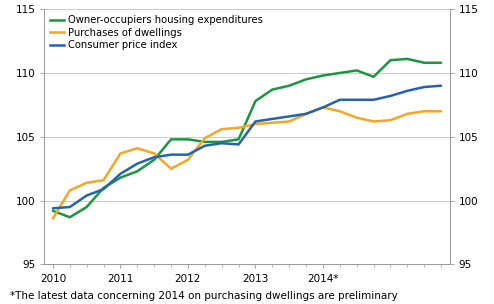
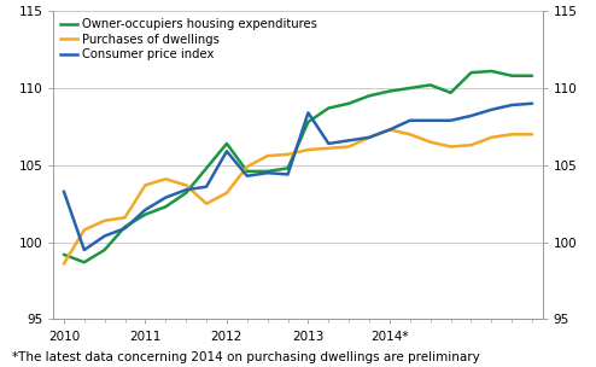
Consumer price index/2010: 99.4 -> 103.3
Owner-occupiers housing expenditures/2012: 104.8 -> 106.4
Consumer price index/2012: 103.6 -> 105.9
Consumer price index/2013: 106.2 -> 108.4
